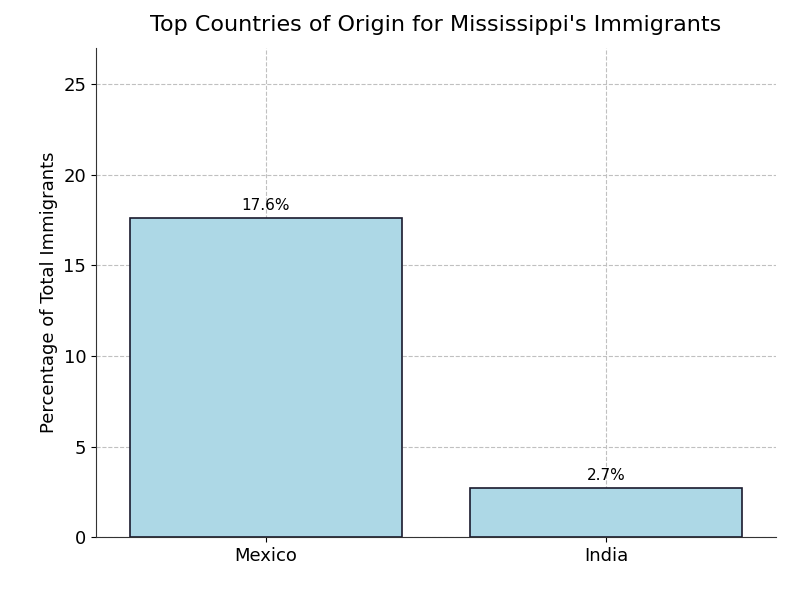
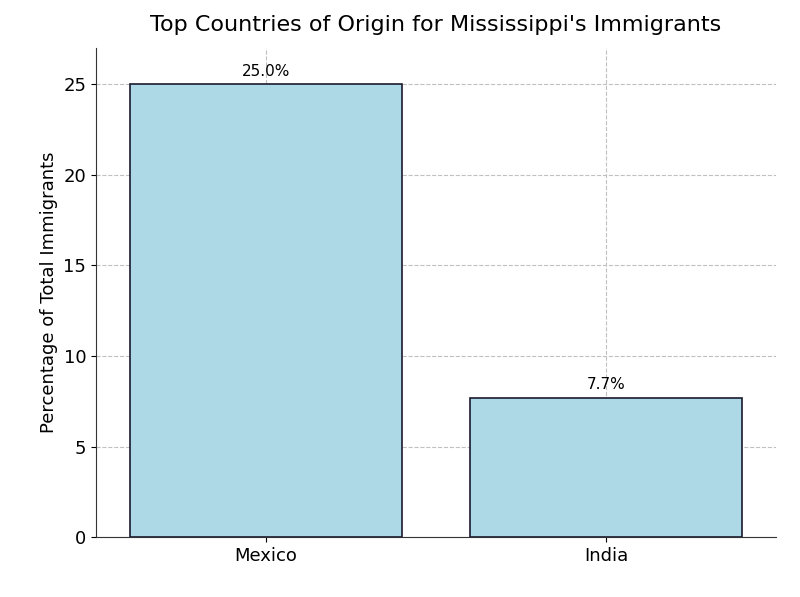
Mexico: 17.6% -> 25.0%
India: 2.7% -> 7.7%
